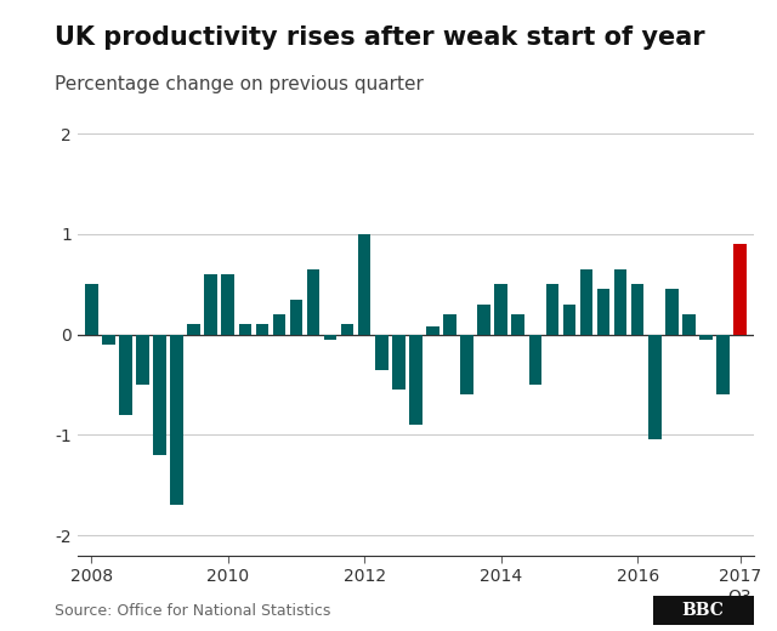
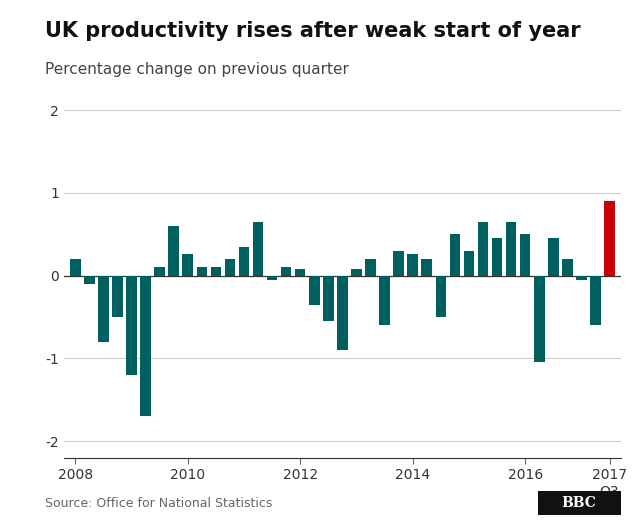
2008: 0.50 -> 0.20
2010: 0.60 -> 0.26
2012: 1.00 -> 0.08
2014: 0.50 -> 0.26
